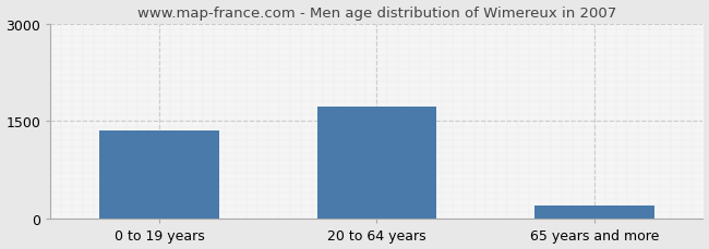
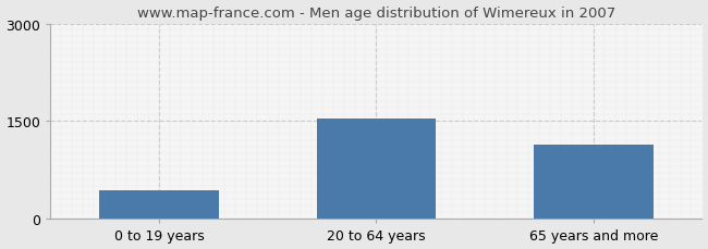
0 to 19 years: 1350 -> 440
20 to 64 years: 1720 -> 1540
65 years and more: 200 -> 1140
